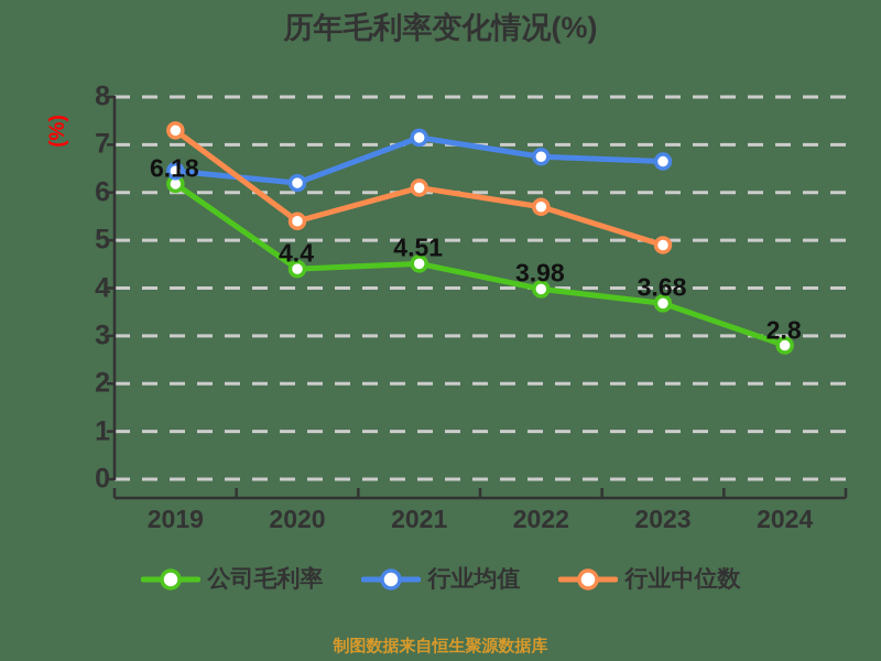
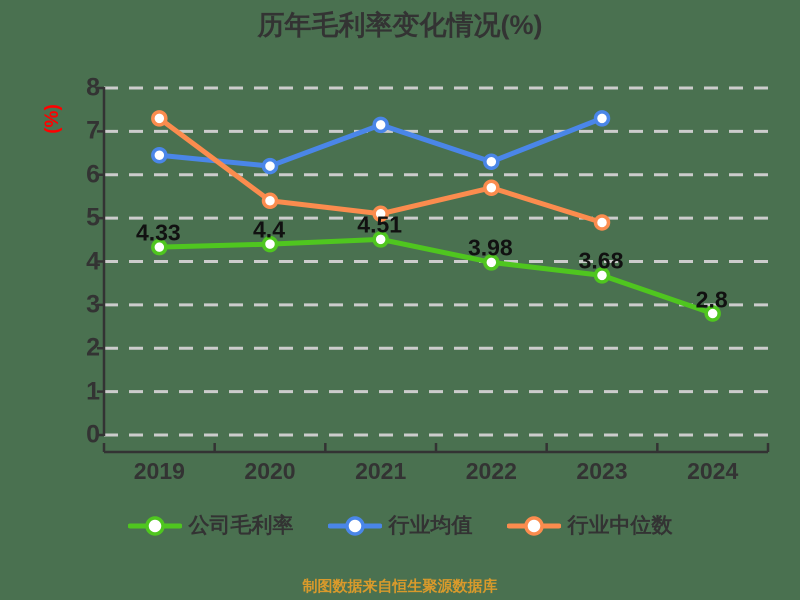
公司毛利率/2019: 6.18 -> 4.33
行业中位数/2021: 6.1 -> 5.1
行业均值/2022: 6.8 -> 6.3
行业均值/2023: 6.7 -> 7.3
